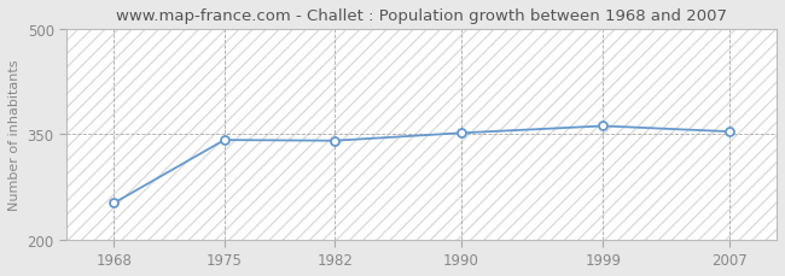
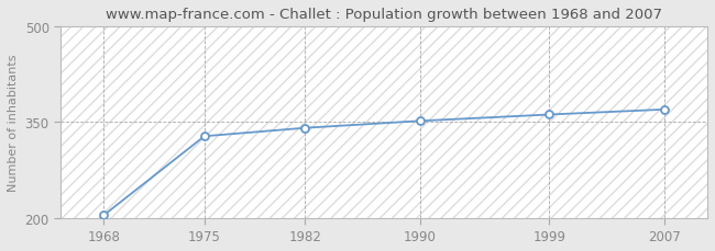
1968: 252 -> 204
1975: 342 -> 328
2007: 354 -> 370
